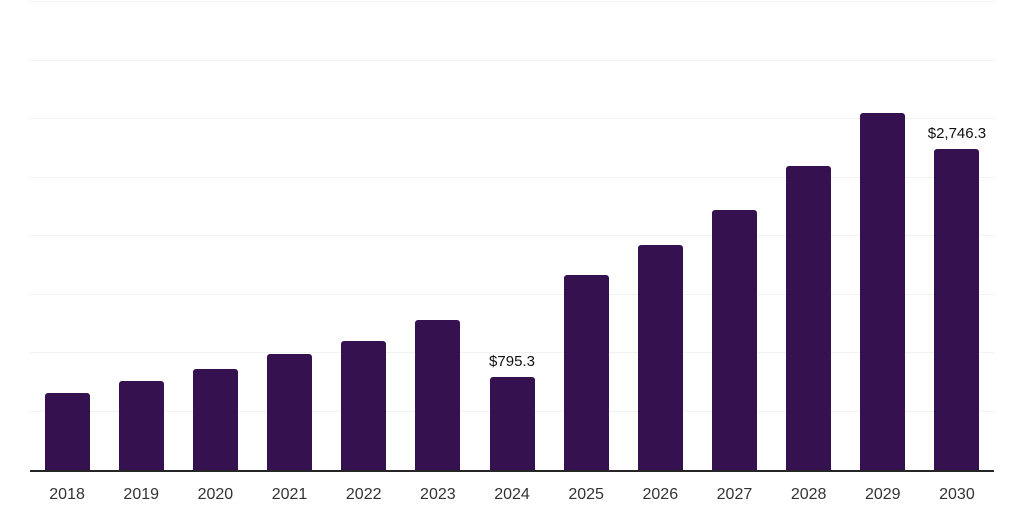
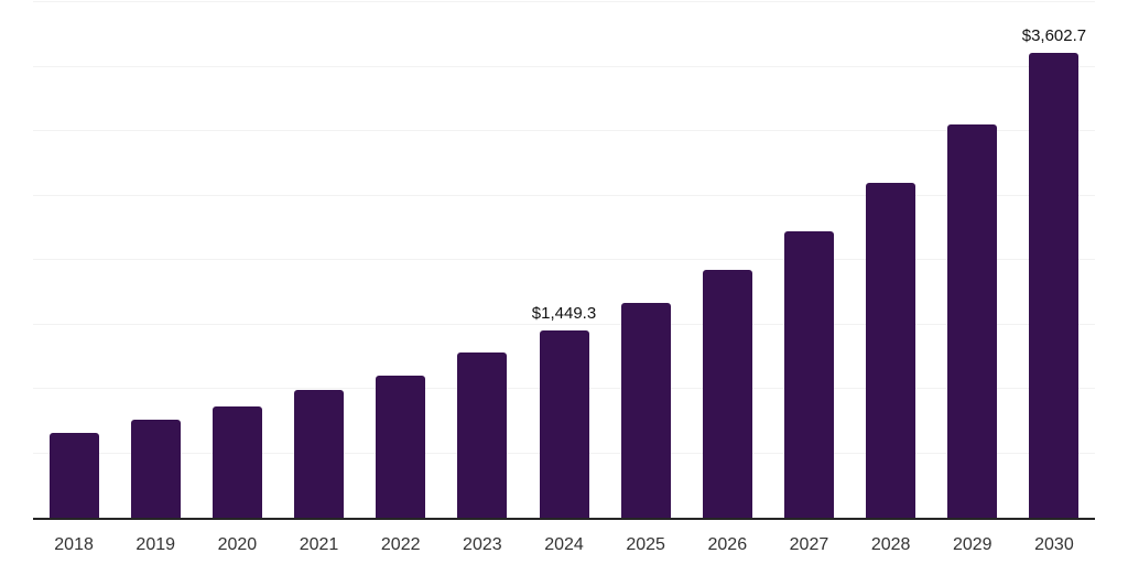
2024: $795.3 -> $1,449.3
2030: $2,746.3 -> $3,602.7
